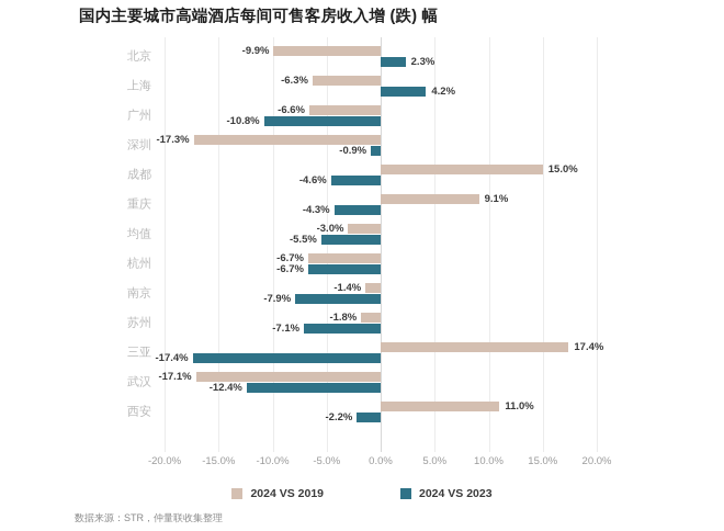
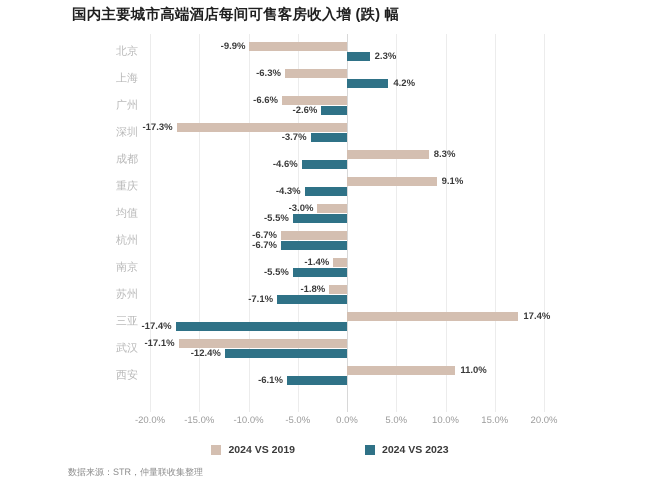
2024 VS 2023/广州: -10.8% -> -2.6%
2024 VS 2023/深圳: -0.9% -> -3.7%
2024 VS 2019/成都: 15.0% -> 8.3%
2024 VS 2023/南京: -7.9% -> -5.5%
2024 VS 2023/西安: -2.2% -> -6.1%
